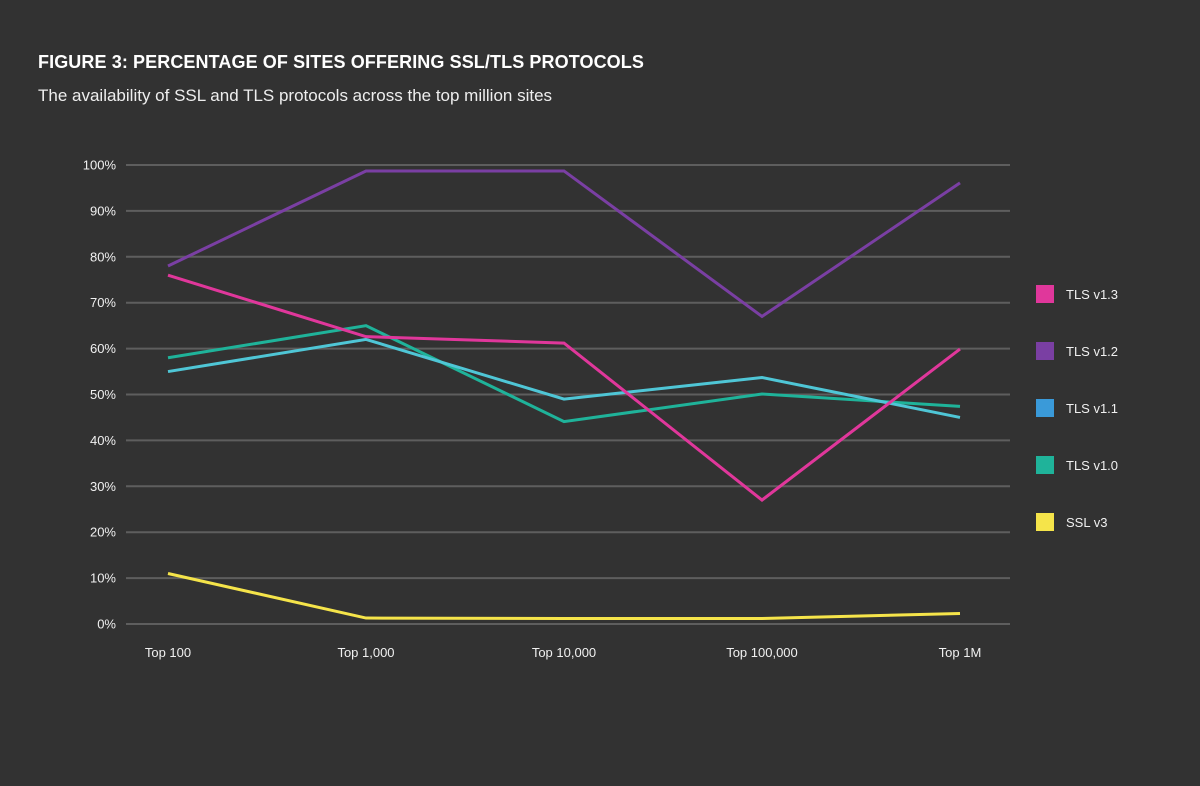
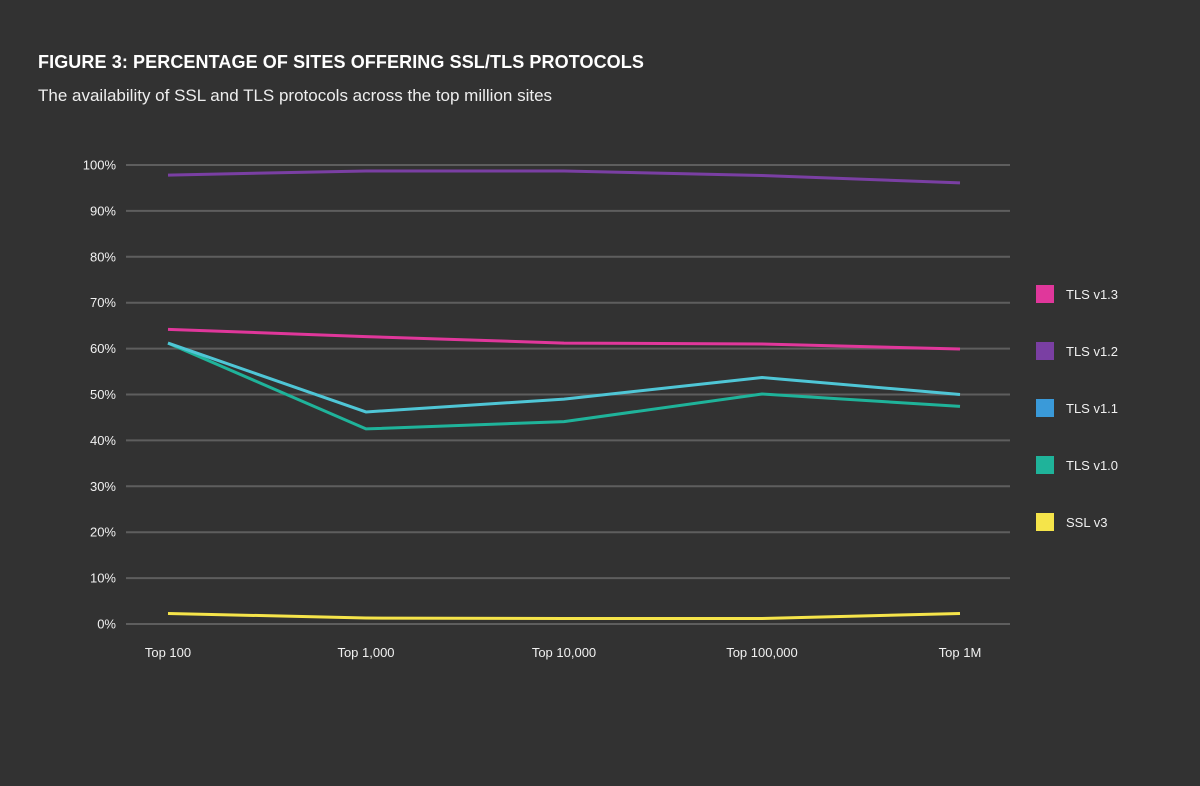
TLS v1.3/Top 100: 76% -> 64%
TLS v1.2/Top 100: 78% -> 98%
TLS v1.1/Top 100: 55% -> 61%
TLS v1.0/Top 100: 58% -> 61%
SSL v3/Top 100: 11% -> 2%
TLS v1.1/Top 1,000: 62% -> 46%
TLS v1.0/Top 1,000: 65% -> 42%
TLS v1.3/Top 100,000: 27% -> 61%
TLS v1.2/Top 100,000: 67% -> 98%
TLS v1.1/Top 1M: 45% -> 50%
